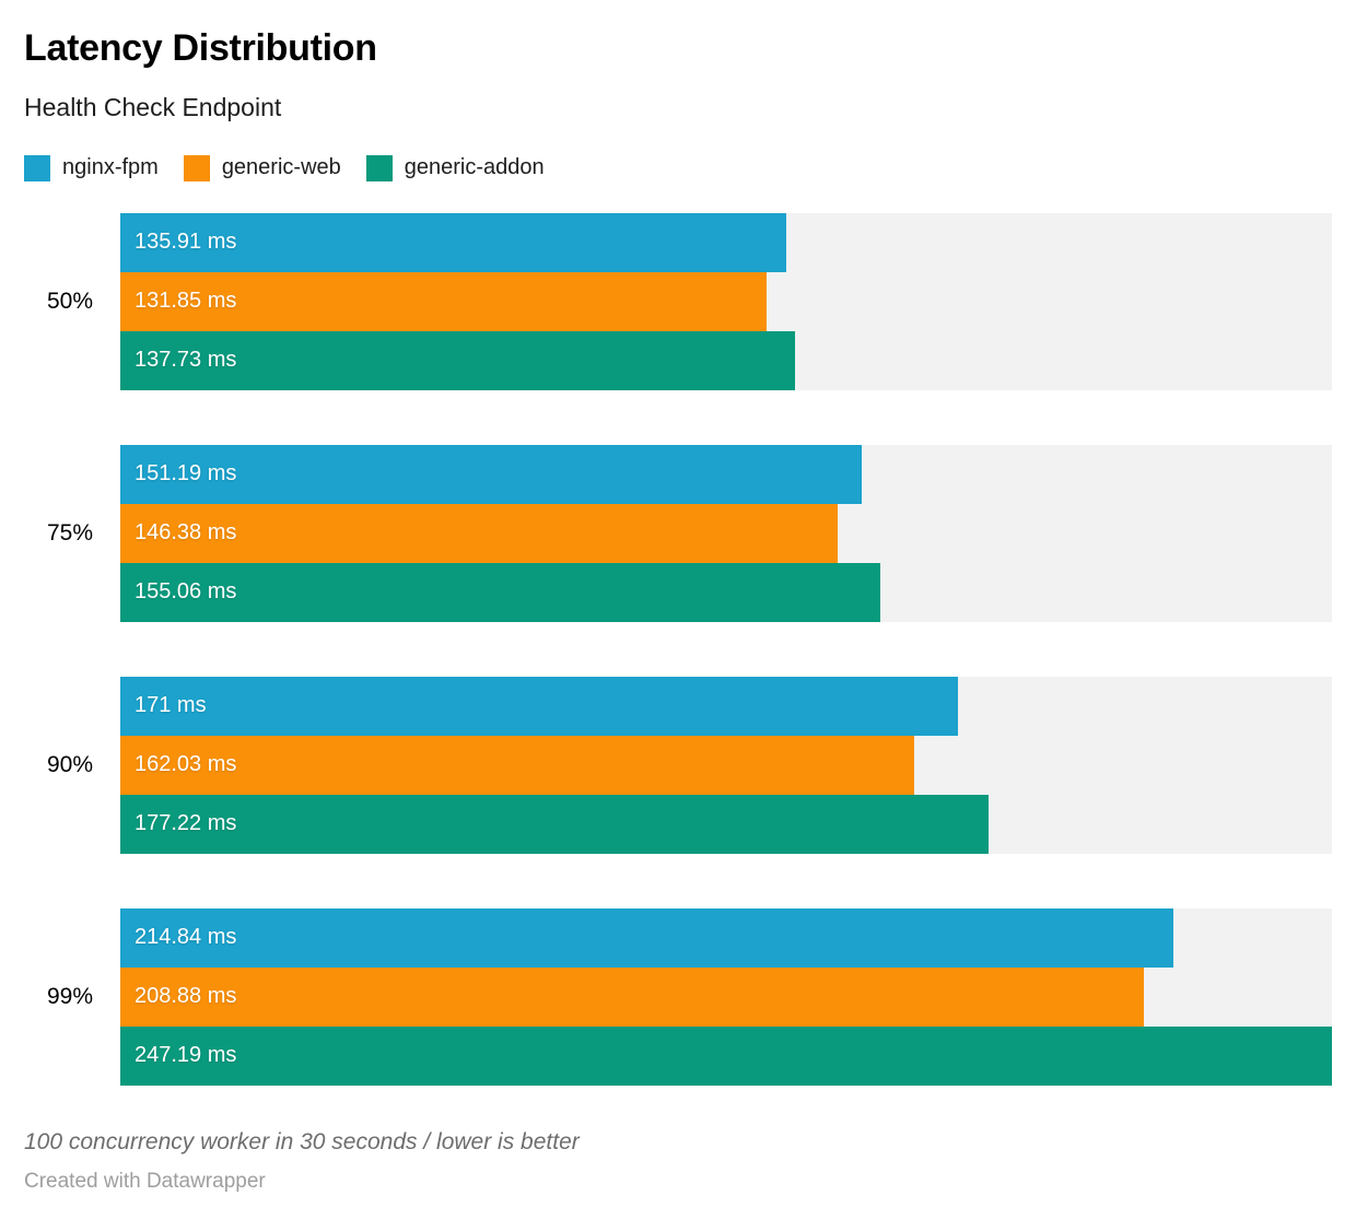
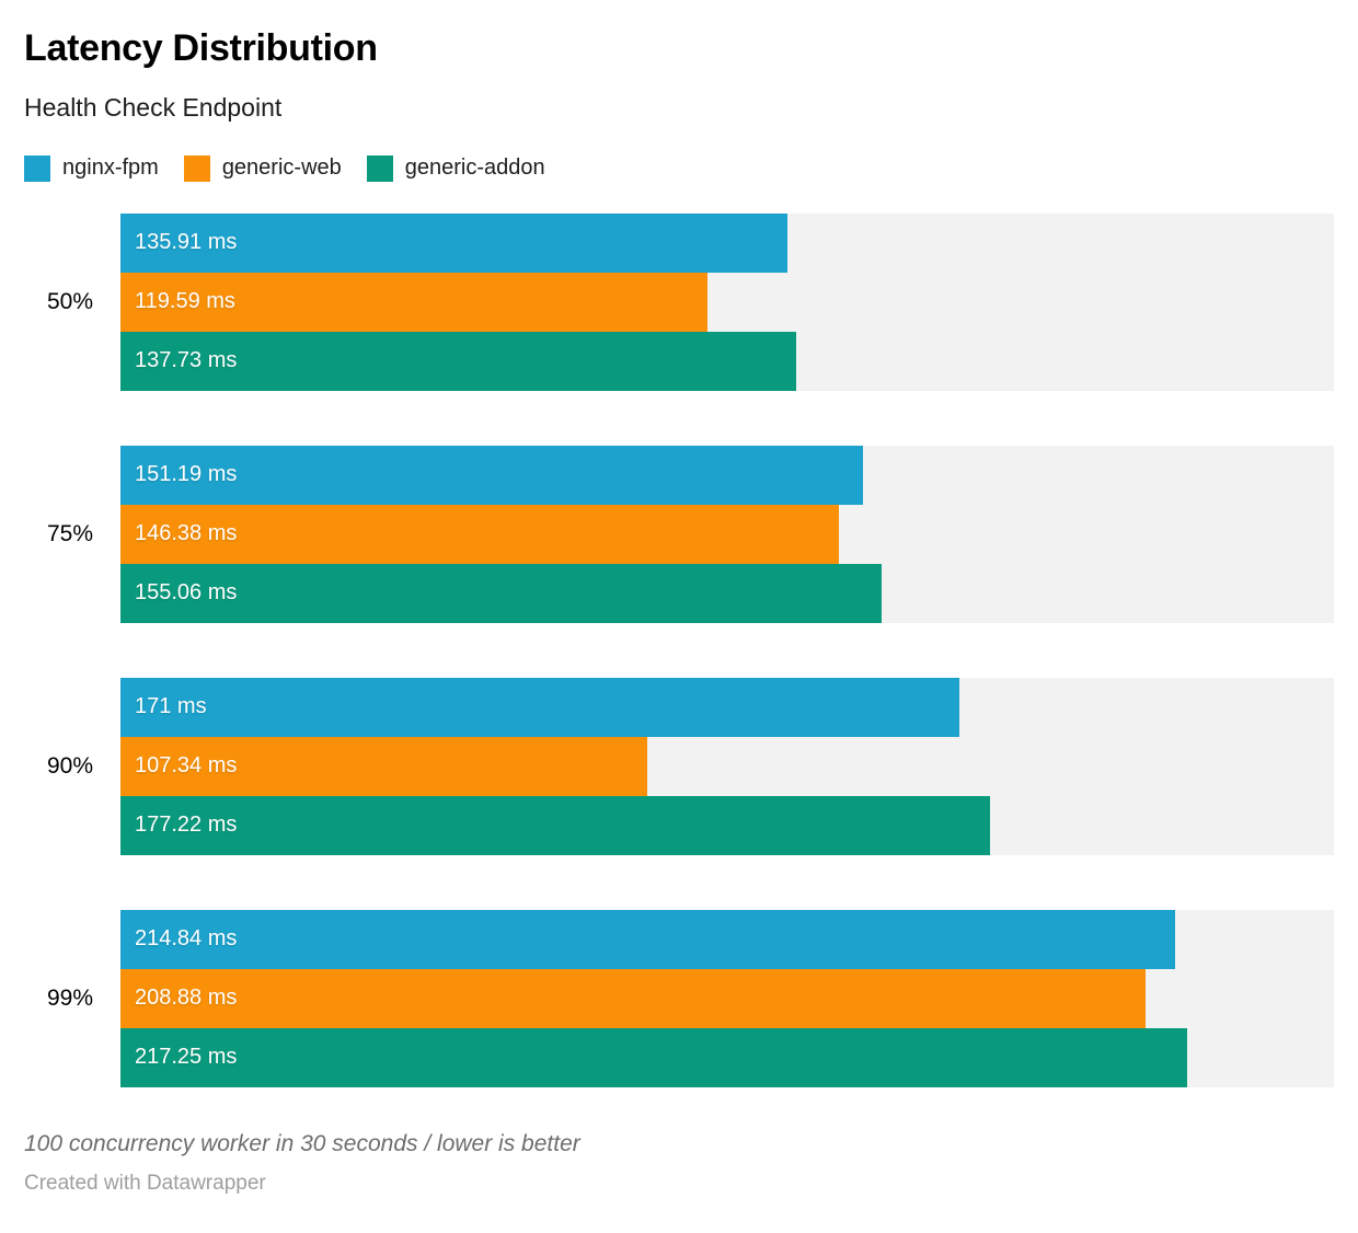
generic-web/50%: 131.85 -> 119.59
generic-web/90%: 162.03 -> 107.34
generic-addon/99%: 247.19 -> 217.25
